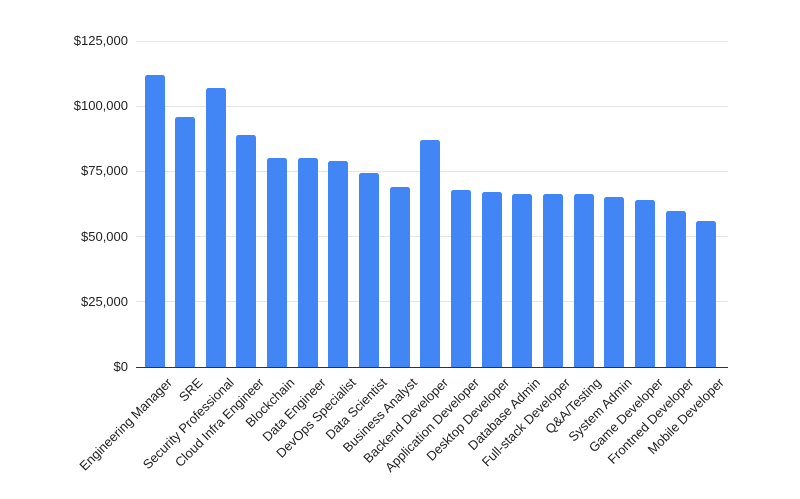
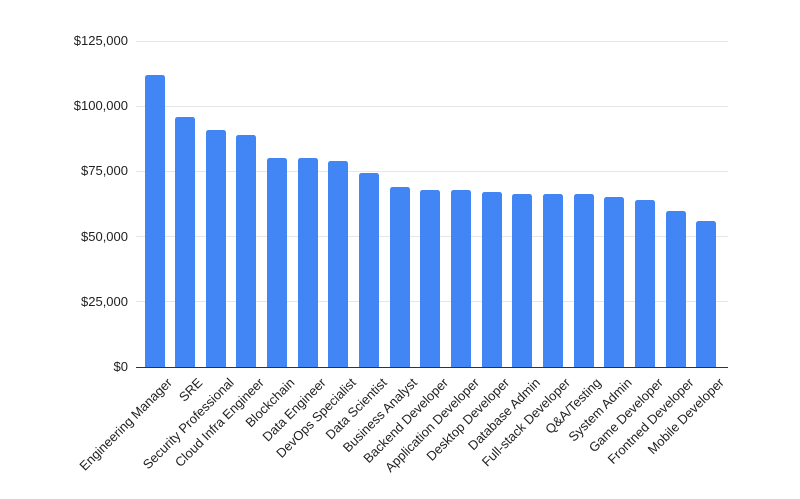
Security Professional: $107000 -> $91000
Backend Developer: $87000 -> $68000
